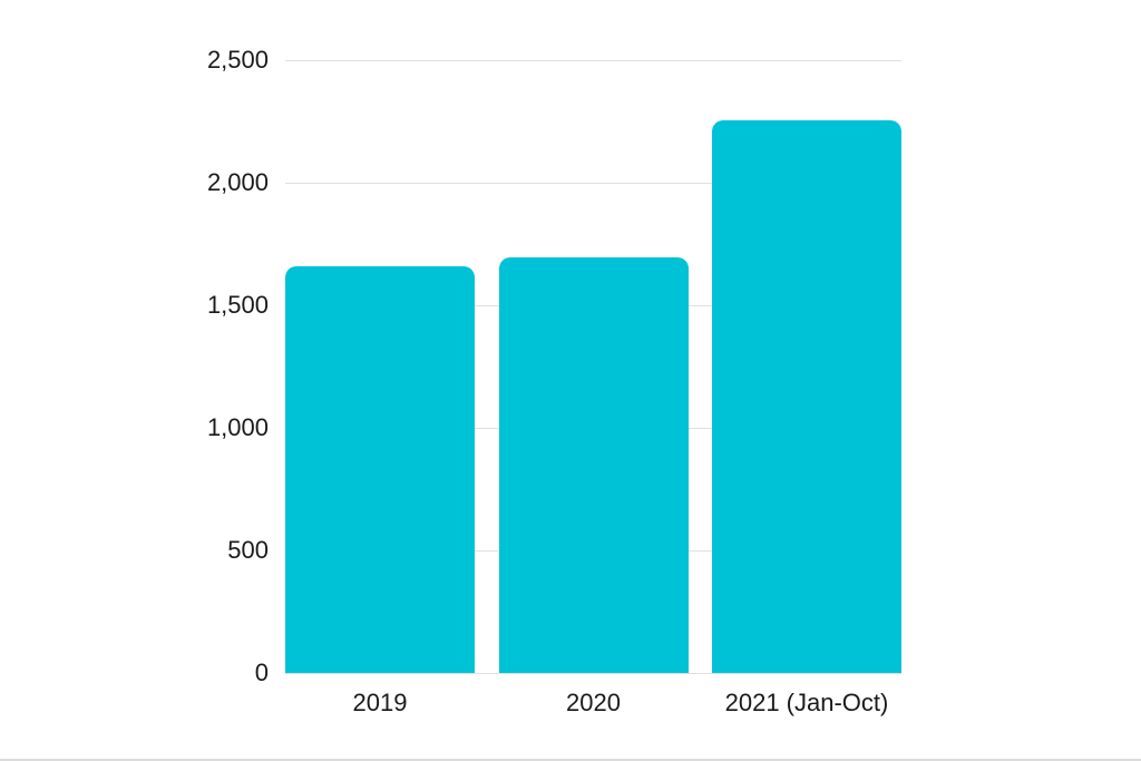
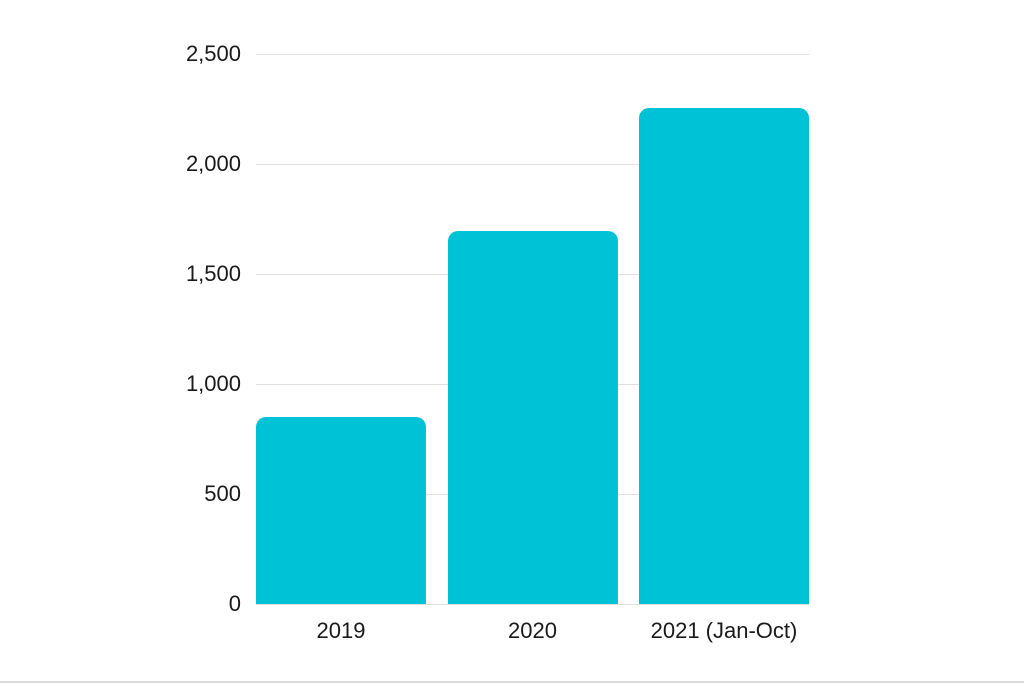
2019: 1660 -> 850
